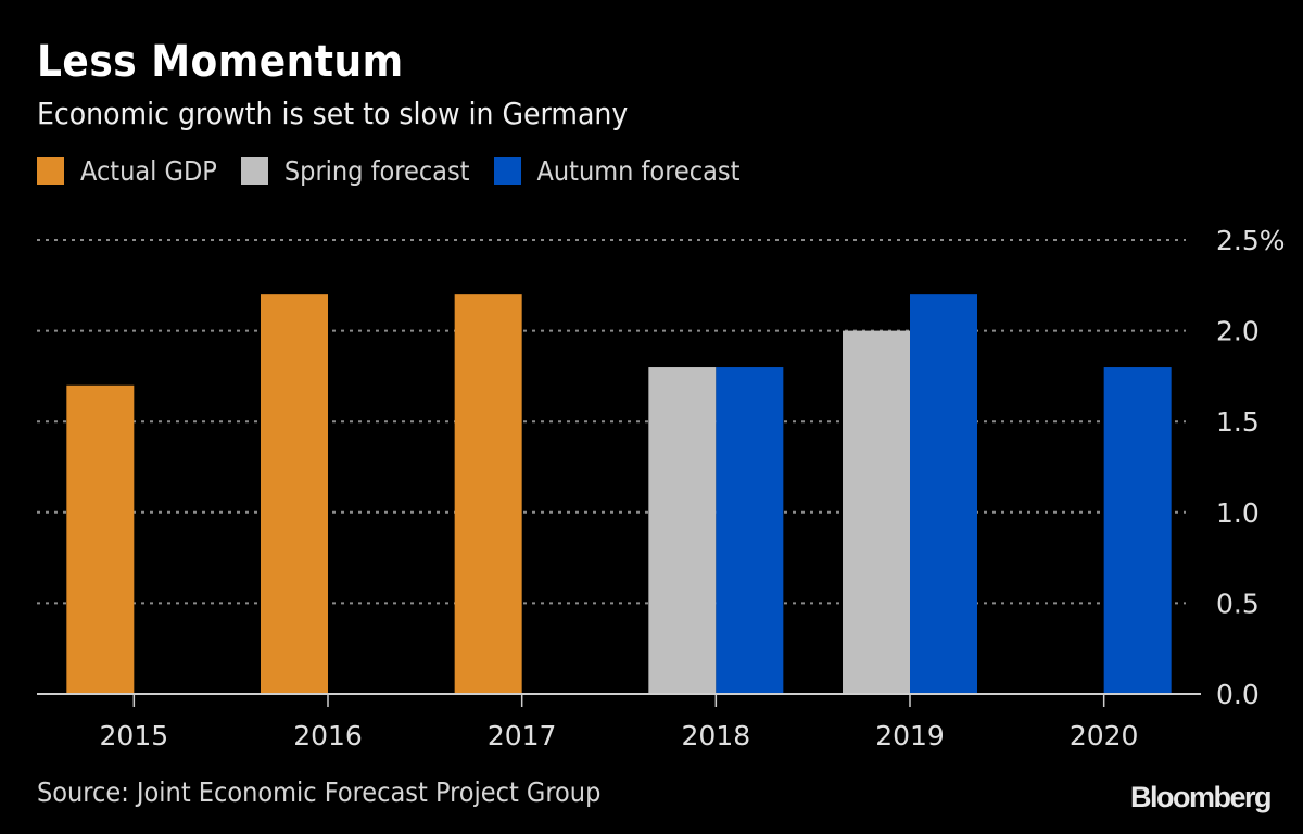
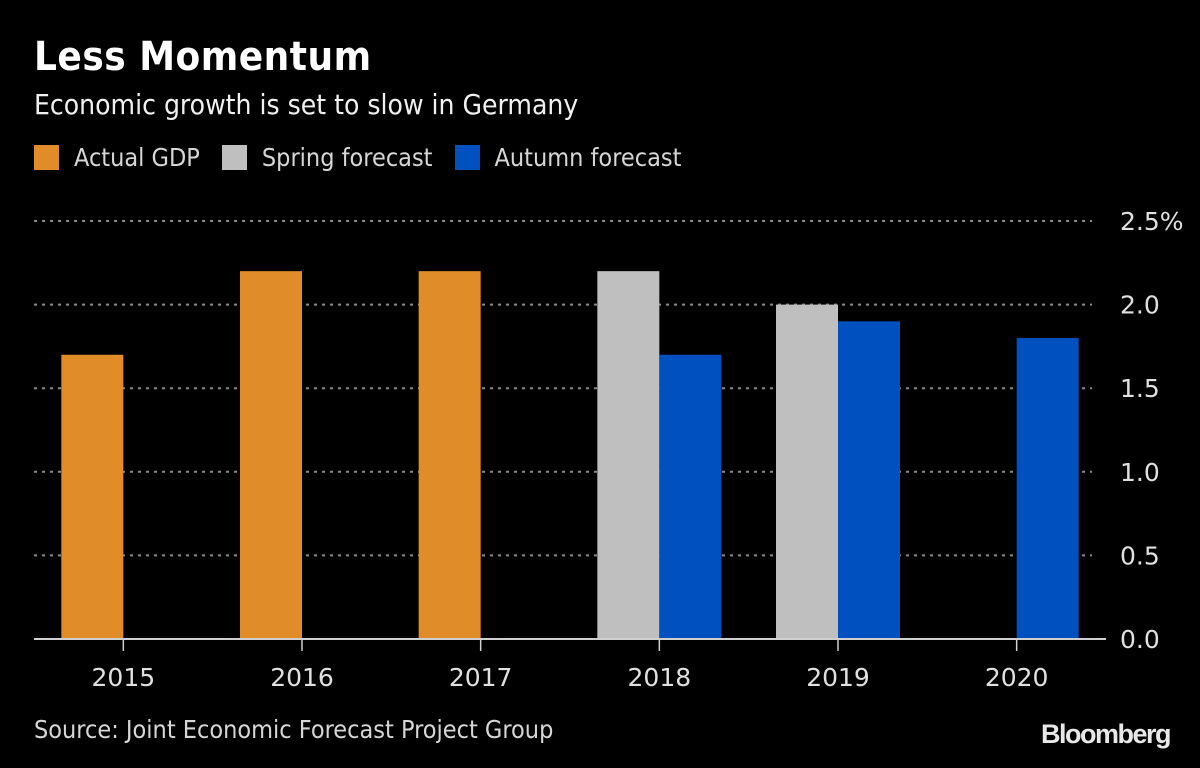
Spring forecast/2018: 1.8% -> 2.2%
Autumn forecast/2018: 1.8% -> 1.7%
Autumn forecast/2019: 2.2% -> 1.9%
